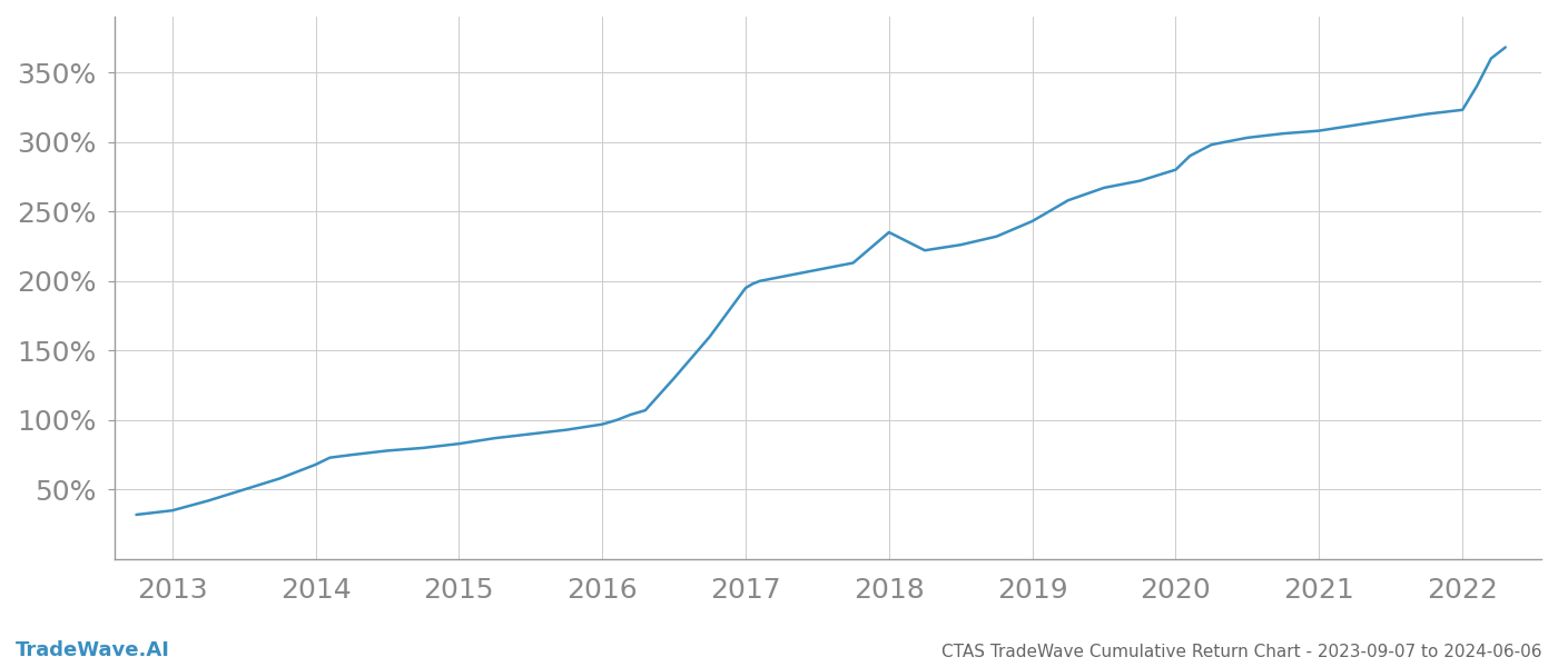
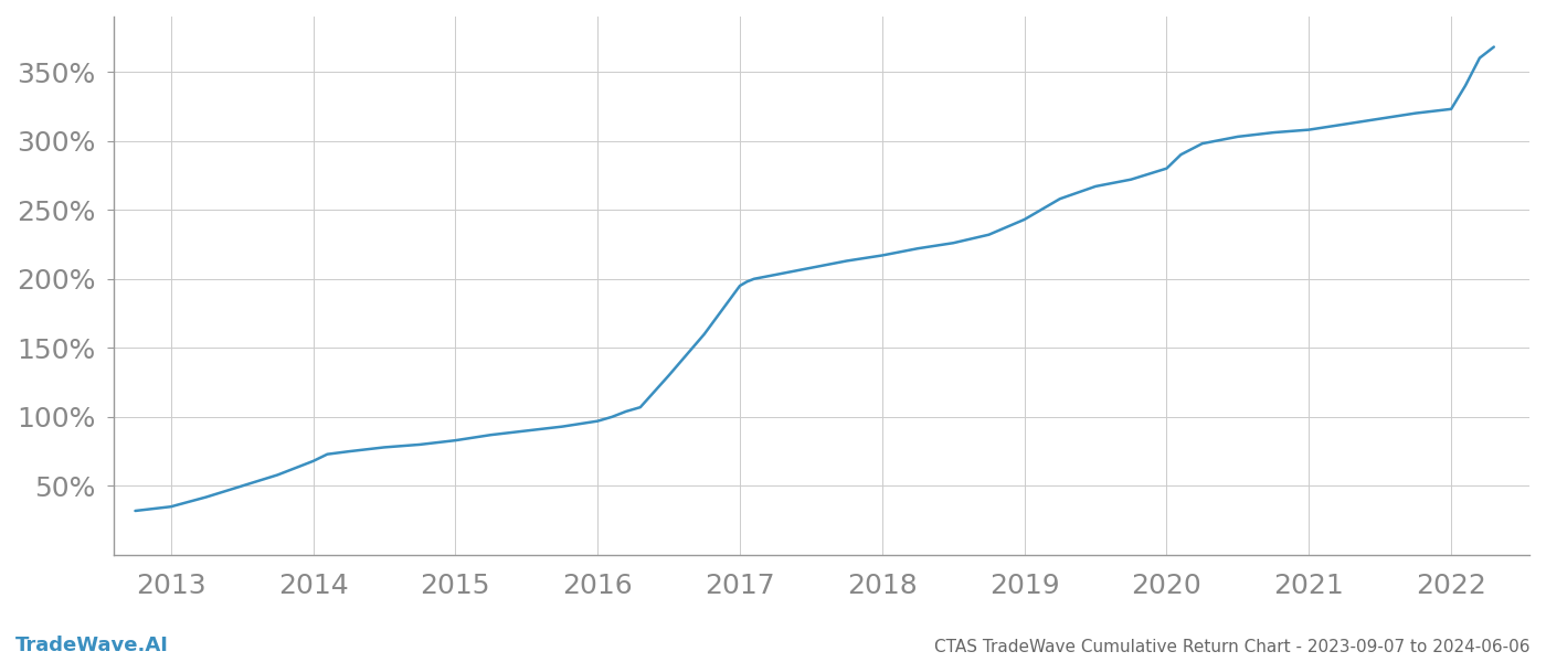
2018: 235% -> 217%
